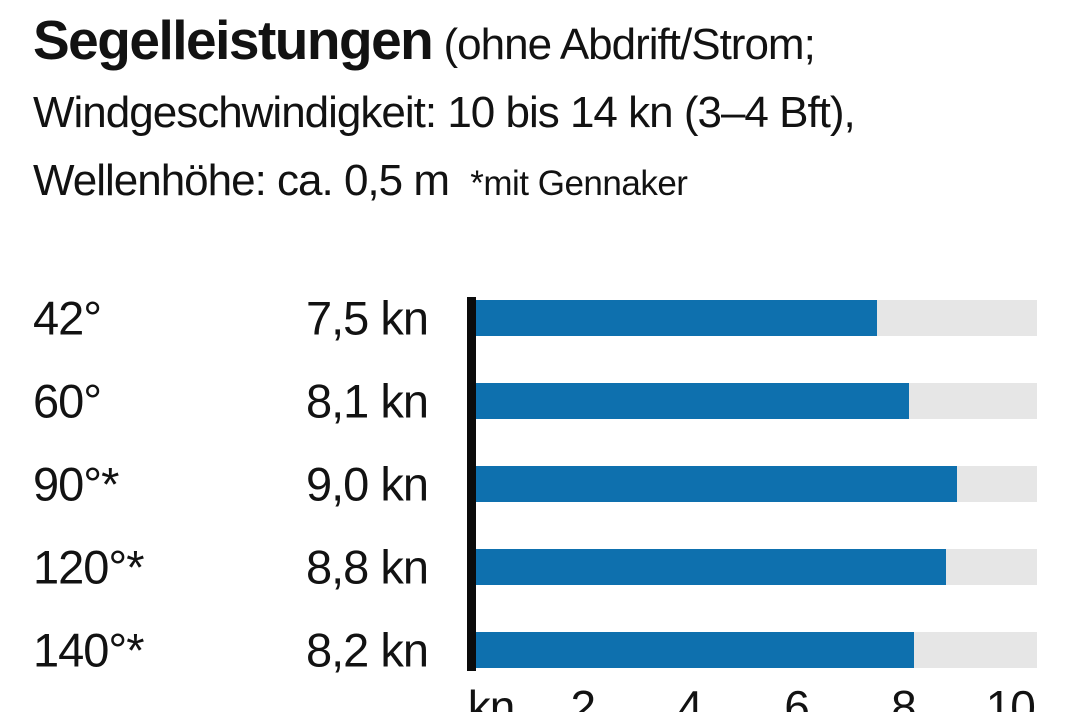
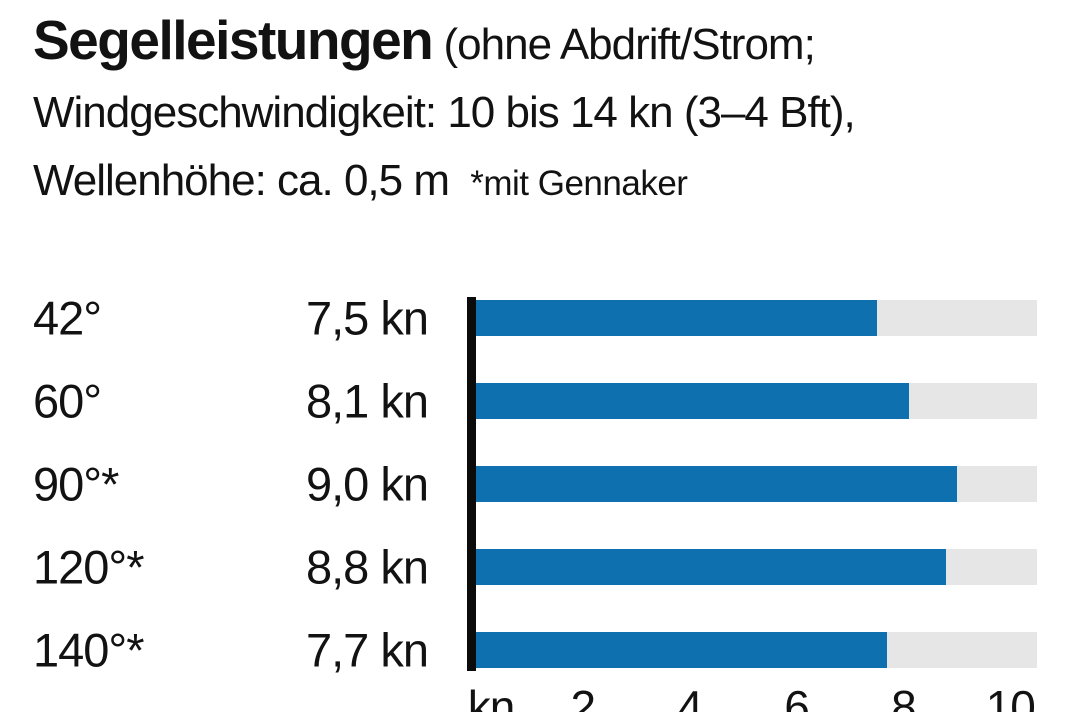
140°*: 8,2 -> 7,7
